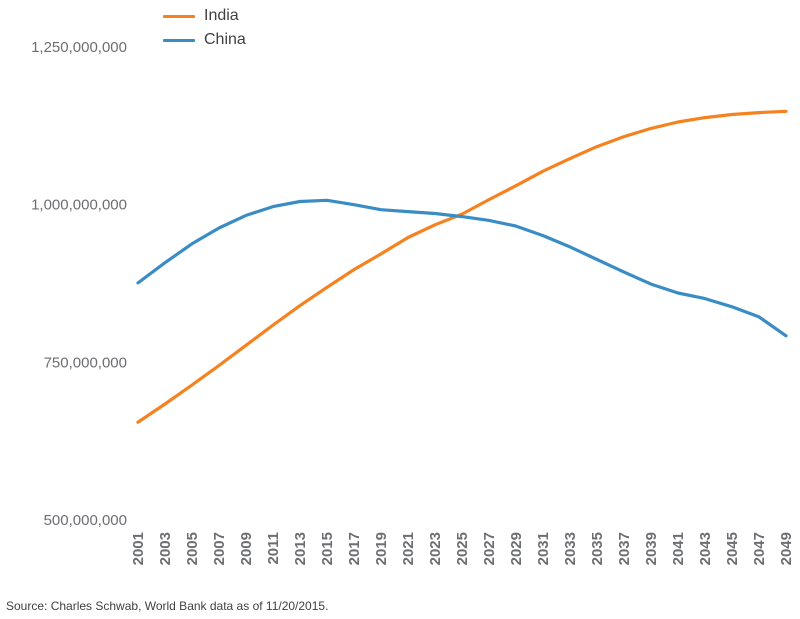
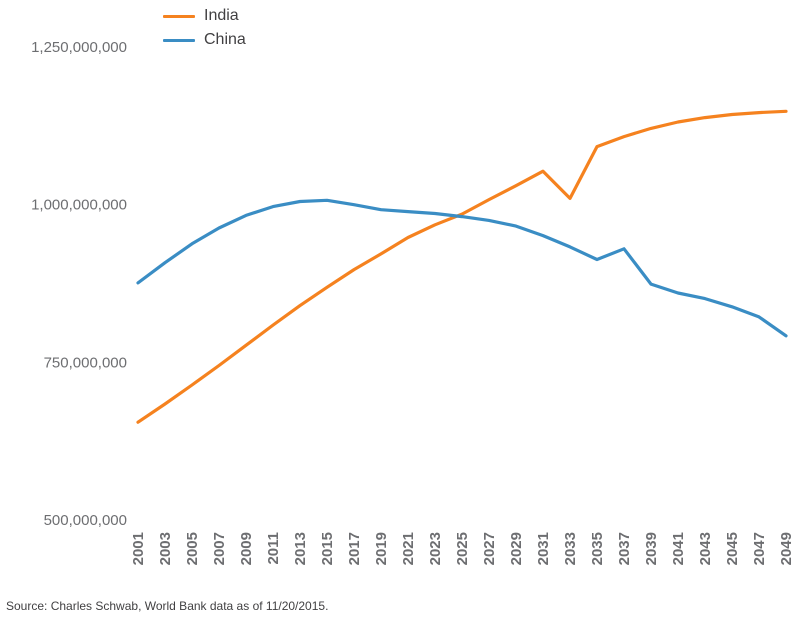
India/2033: 1070000000 -> 1010000000
China/2037: 890000000 -> 930000000
